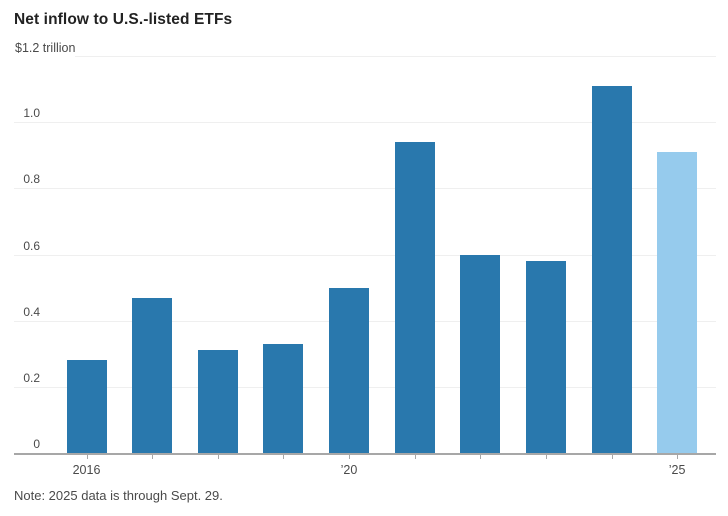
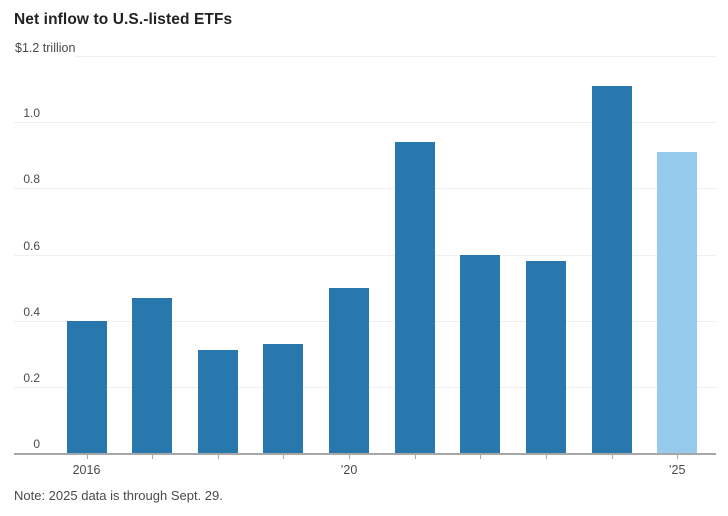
2016: 0.28 -> 0.40
